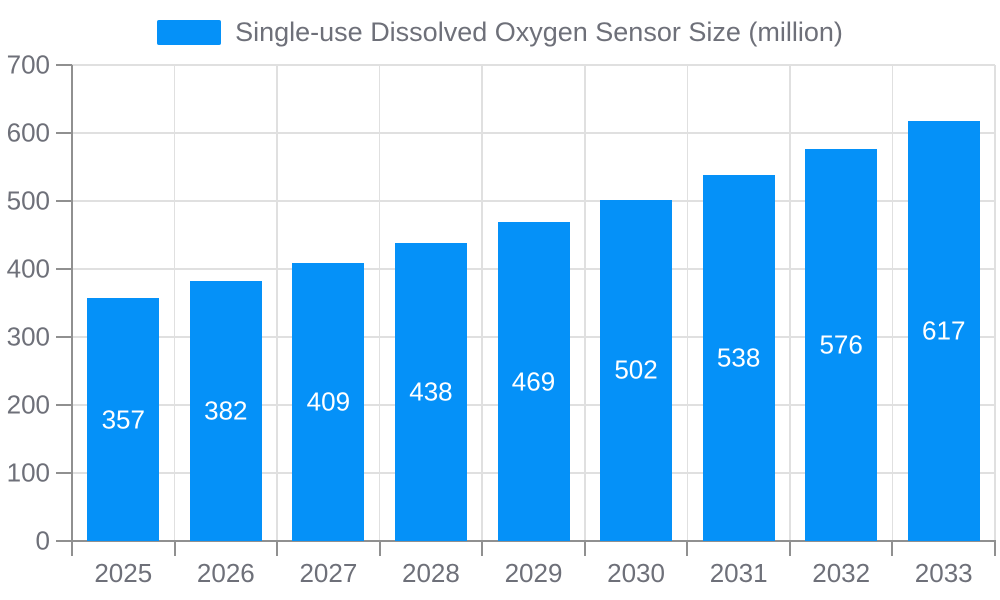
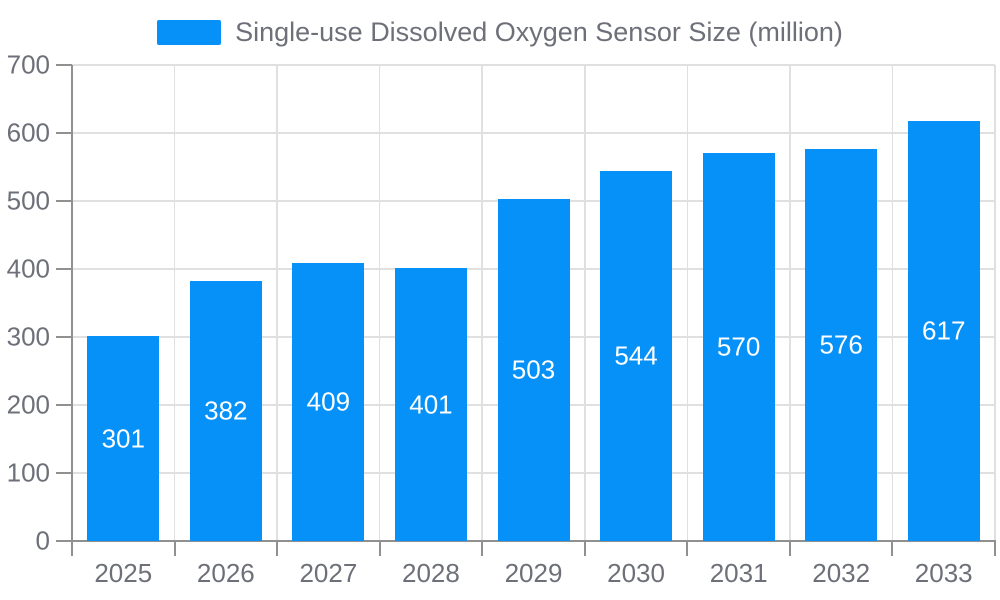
2025: 357 -> 301
2028: 438 -> 401
2029: 469 -> 503
2030: 502 -> 544
2031: 538 -> 570
